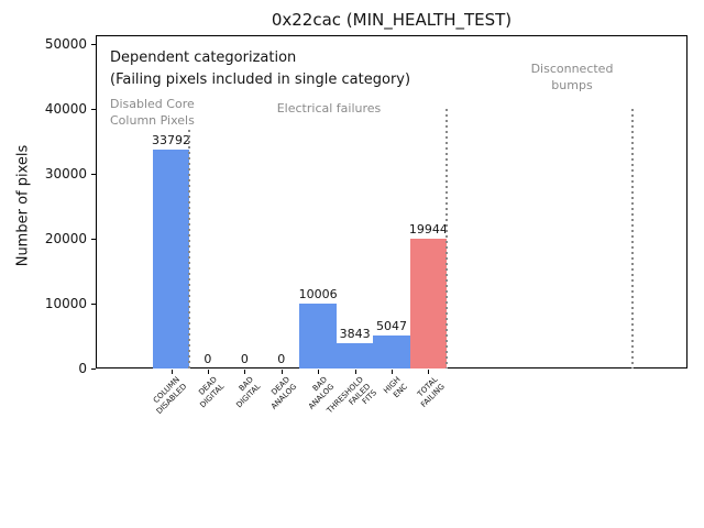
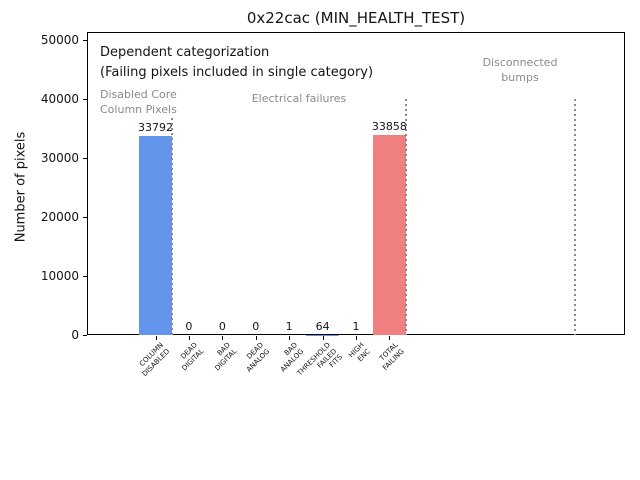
BAD ANALOG: 10006 -> 1
THRESHOLD FAILED FITS: 3843 -> 64
HIGH ENC: 5047 -> 1
TOTAL FAILING: 19944 -> 33858
